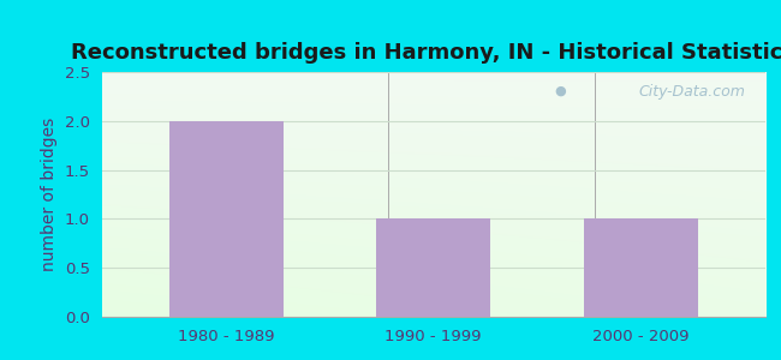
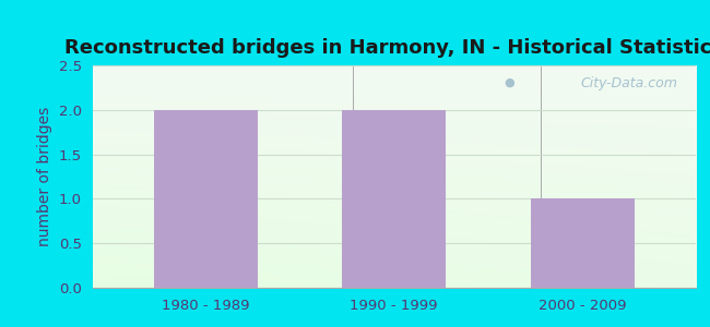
1990 - 1999: 1 -> 2
